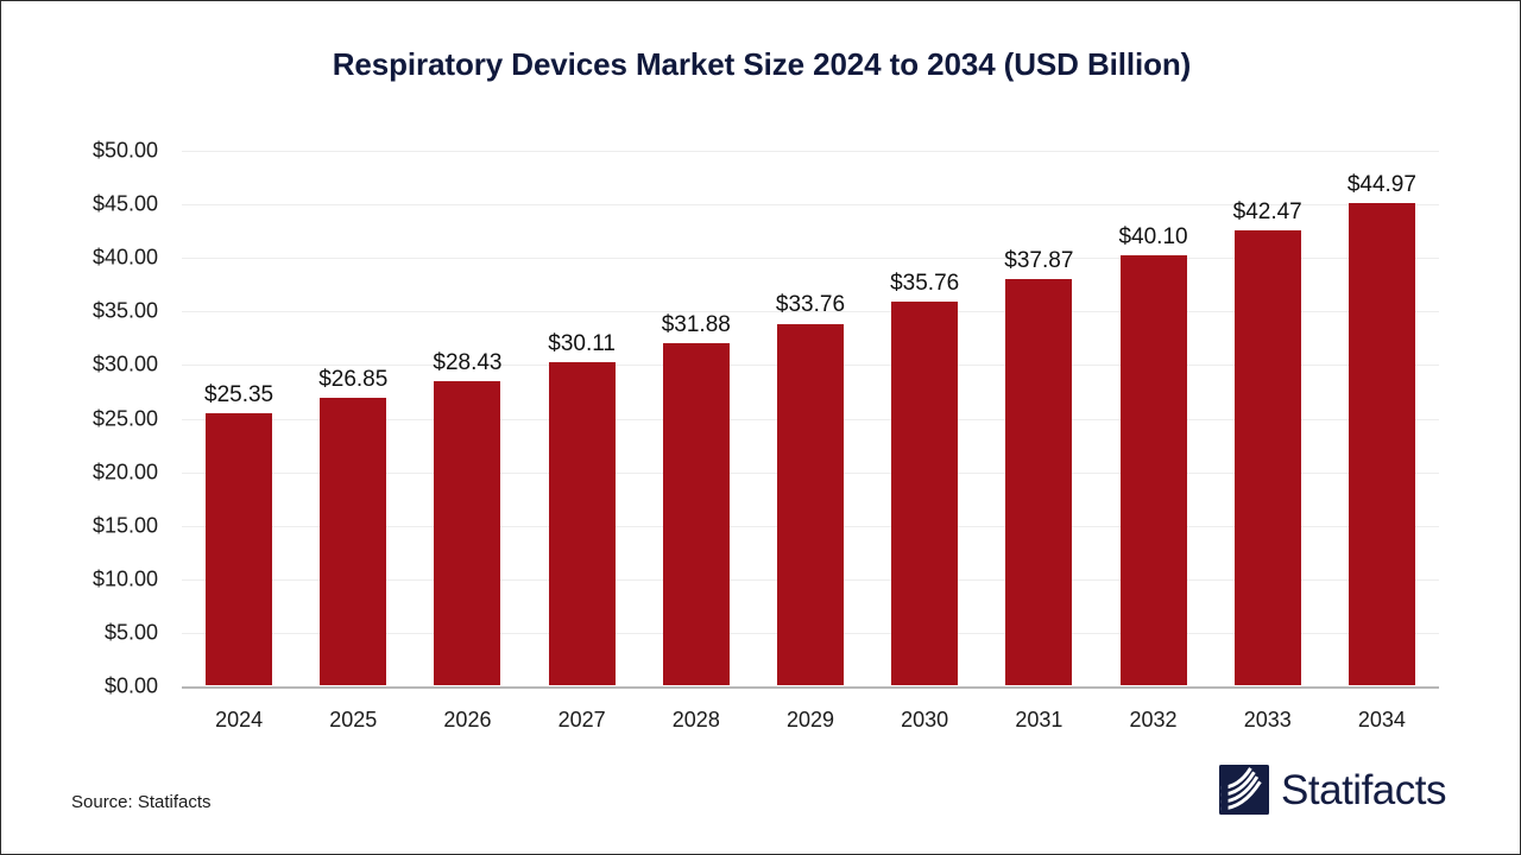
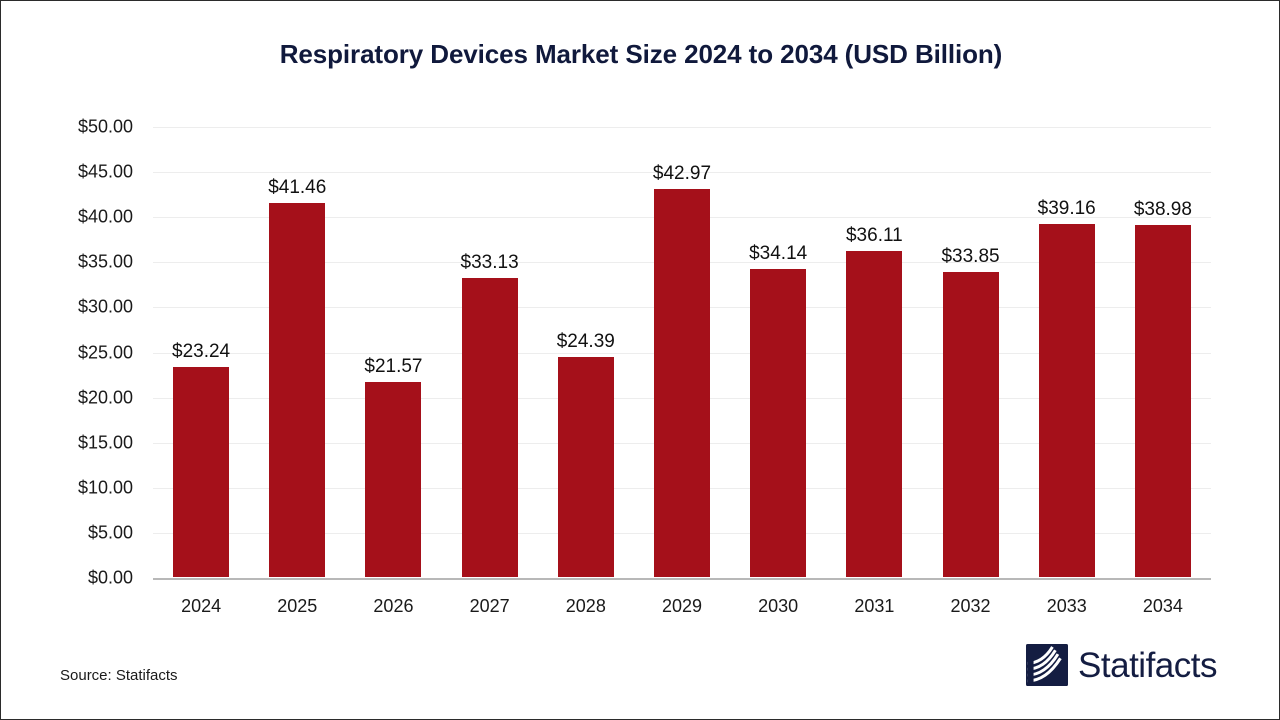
2024: $25.35 -> $23.24
2025: $26.85 -> $41.46
2026: $28.43 -> $21.57
2027: $30.11 -> $33.13
2028: $31.88 -> $24.39
2029: $33.76 -> $42.97
2030: $35.76 -> $34.14
2031: $37.87 -> $36.11
2032: $40.10 -> $33.85
2033: $42.47 -> $39.16
2034: $44.97 -> $38.98
